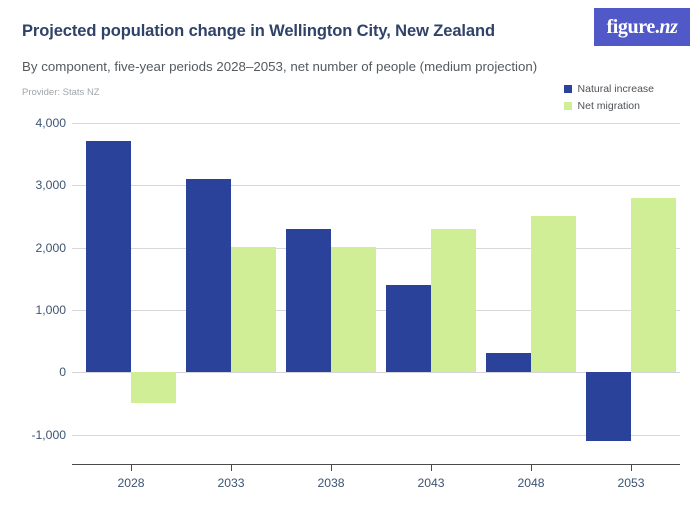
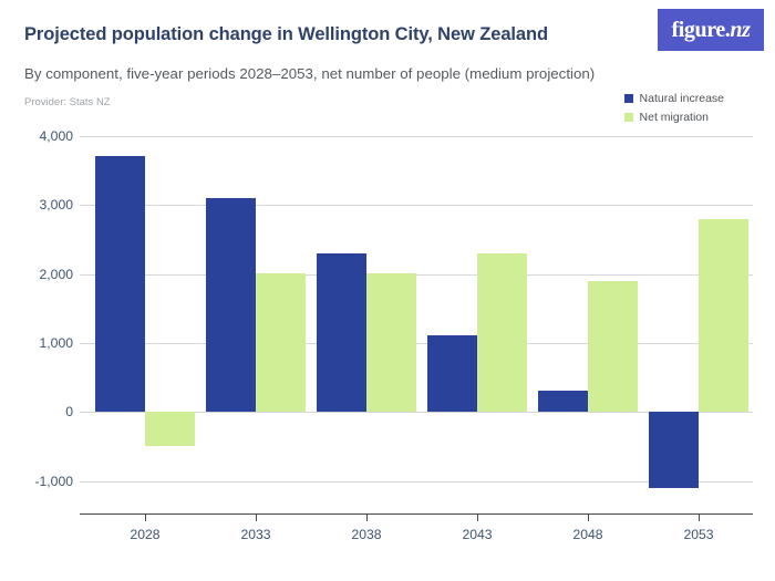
Natural increase/2043: 1400 -> 1100
Net migration/2048: 2500 -> 1900
